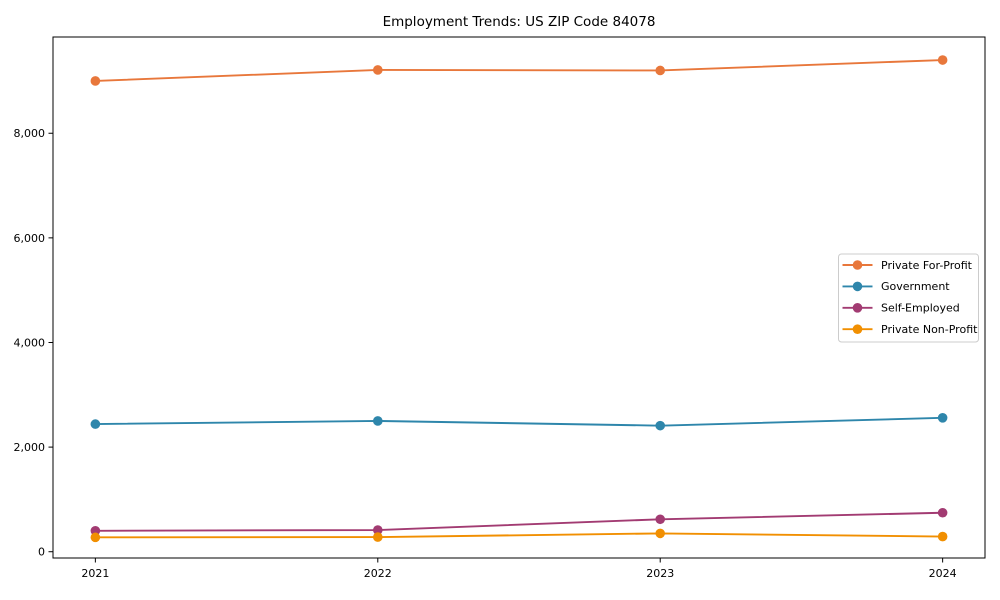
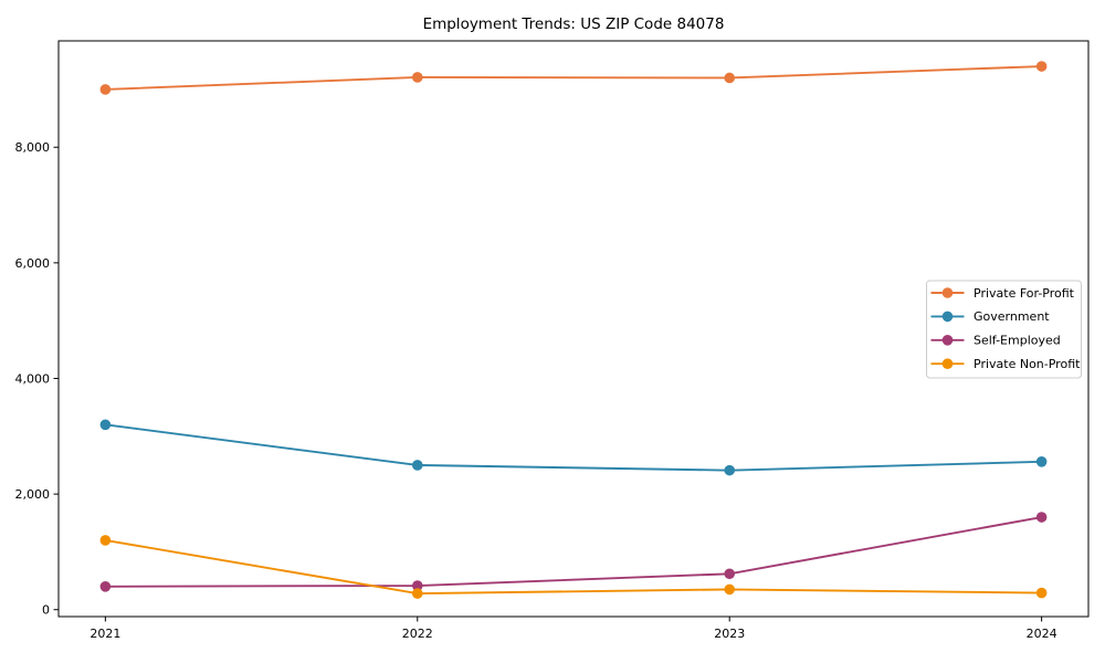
Government/2021: 2400 -> 3200
Private Non-Profit/2021: 300 -> 1200
Self-Employed/2024: 700 -> 1600
